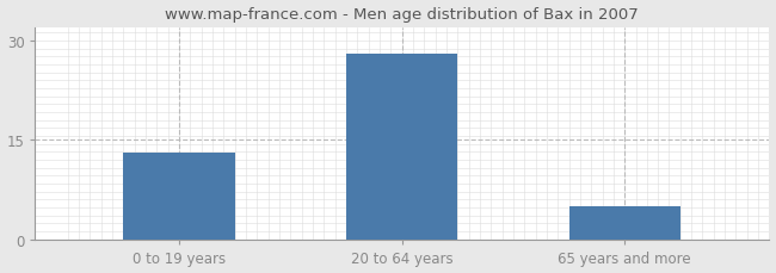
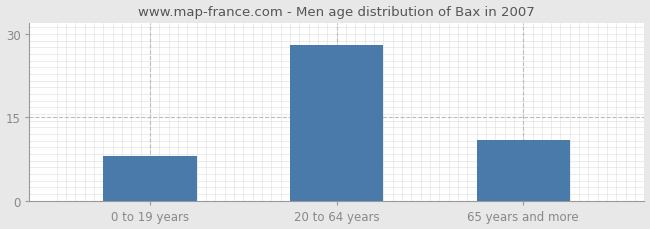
0 to 19 years: 13 -> 8
65 years and more: 5 -> 11
